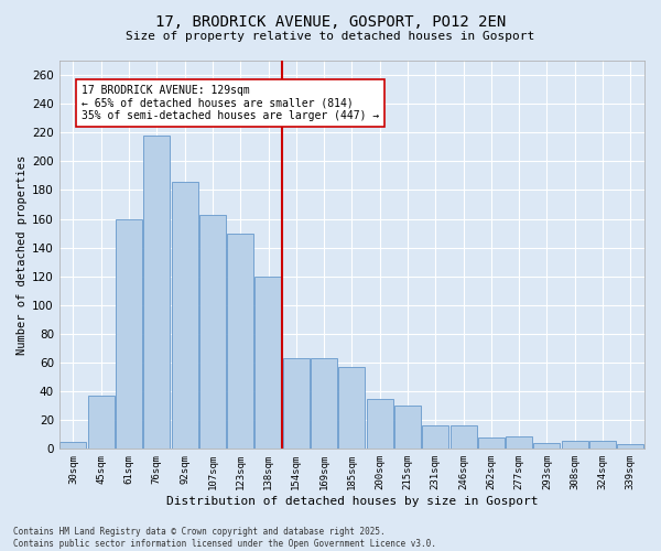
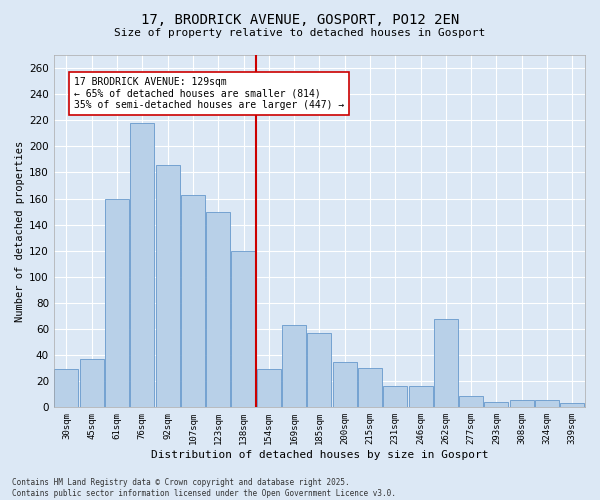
30sqm: 5 -> 29
154sqm: 63 -> 29
262sqm: 8 -> 68
